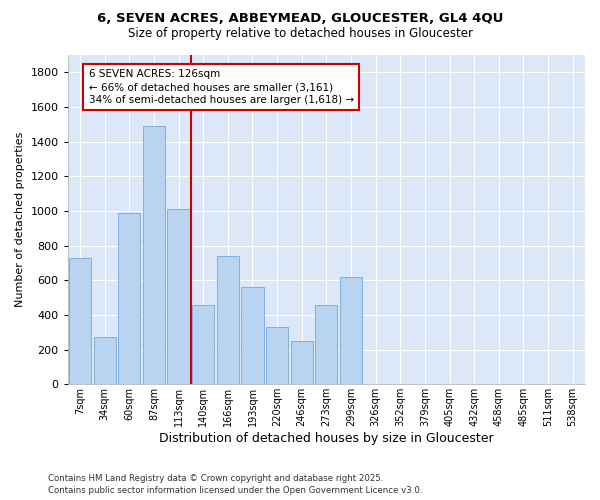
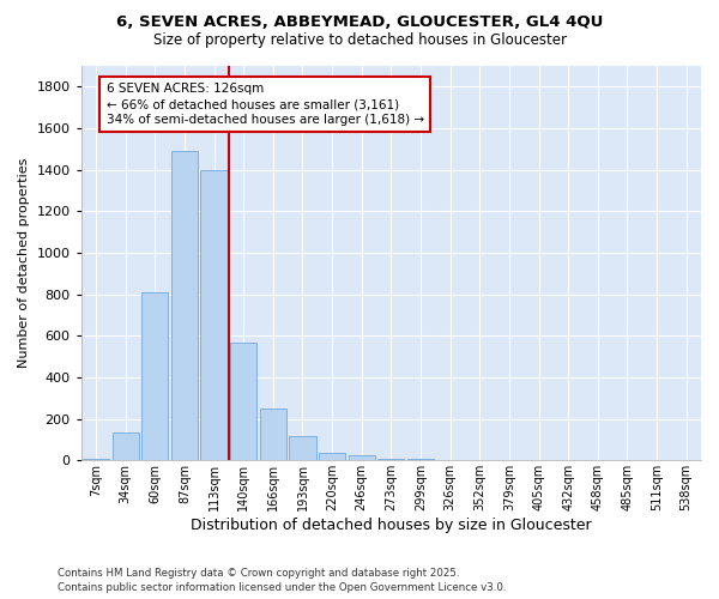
7sqm: 730 -> 0
34sqm: 270 -> 140
60sqm: 990 -> 810
113sqm: 1010 -> 1400
140sqm: 460 -> 570
166sqm: 740 -> 250
193sqm: 560 -> 120
220sqm: 330 -> 40
246sqm: 250 -> 20
273sqm: 460 -> 0
299sqm: 620 -> 10
